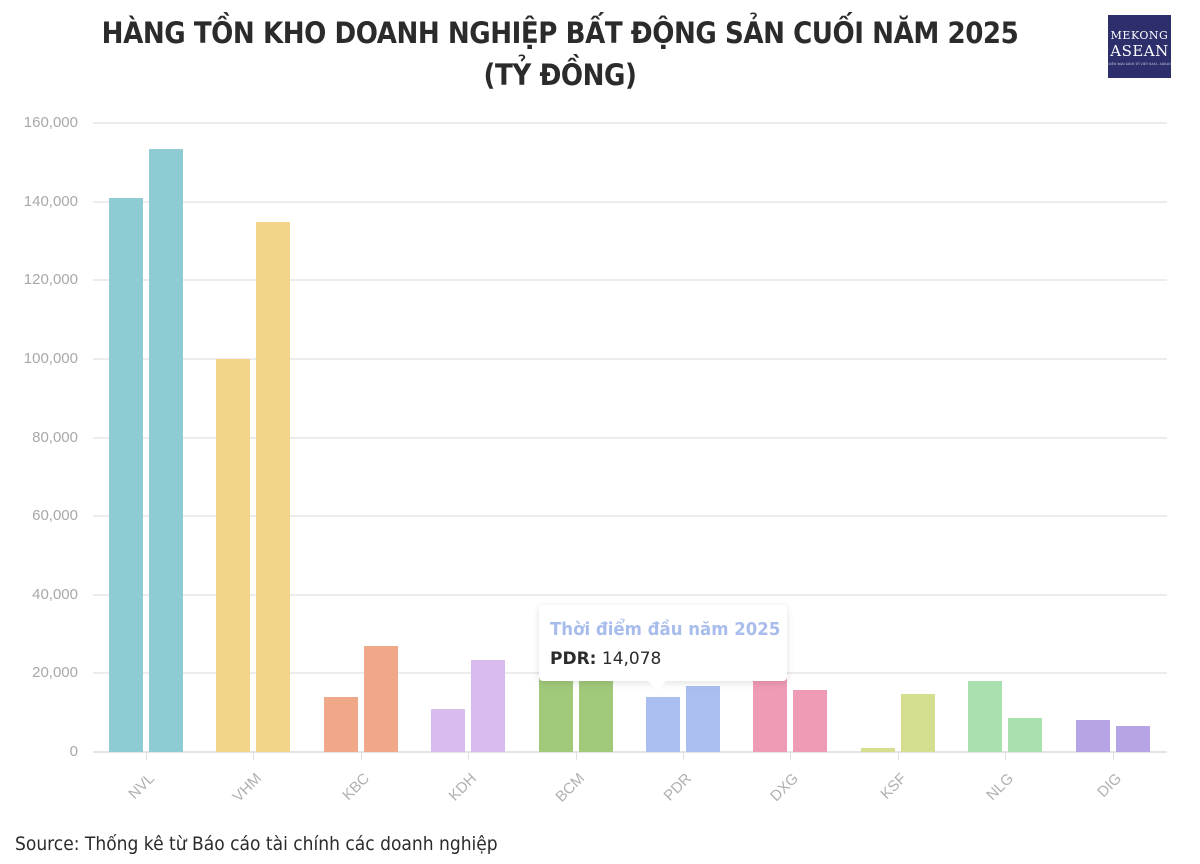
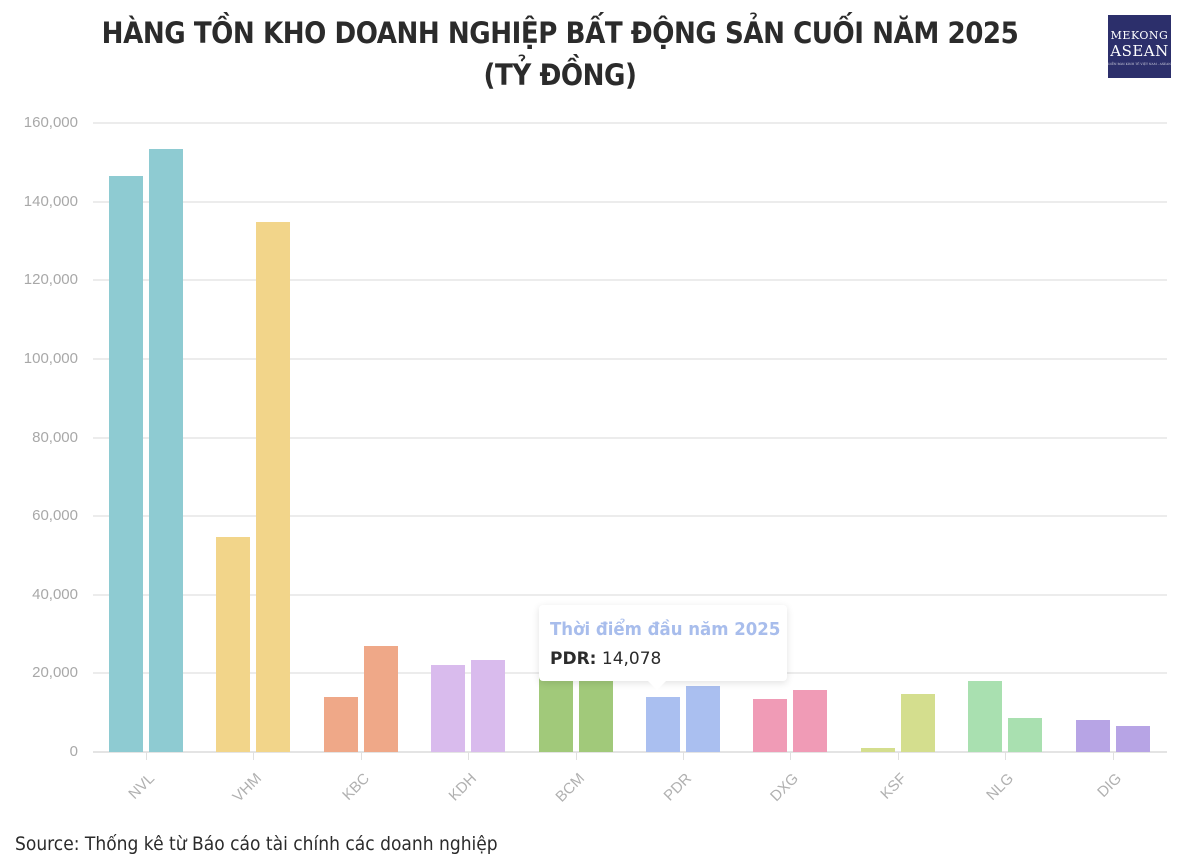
Thời điểm đầu năm 2025/NVL: 141000 -> 146000
Thời điểm đầu năm 2025/VHM: 100000 -> 55000
Thời điểm đầu năm 2025/KDH: 11000 -> 22000
Thời điểm đầu năm 2025/DXG: 23000 -> 14000
